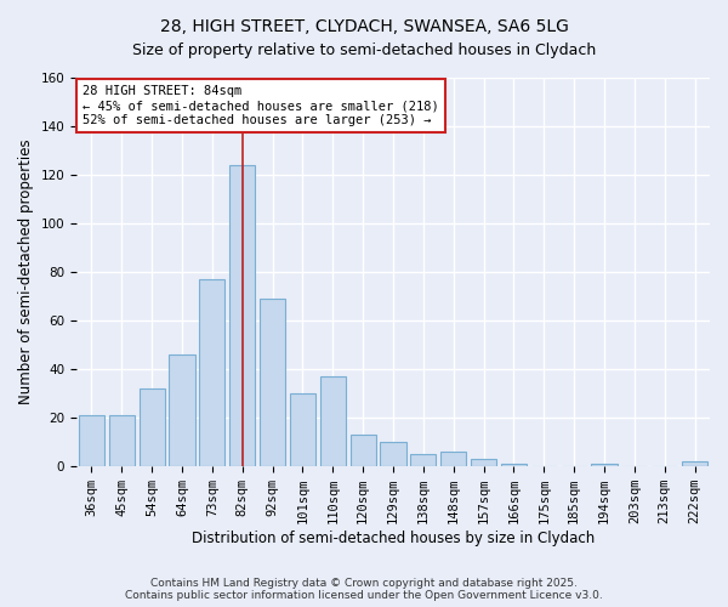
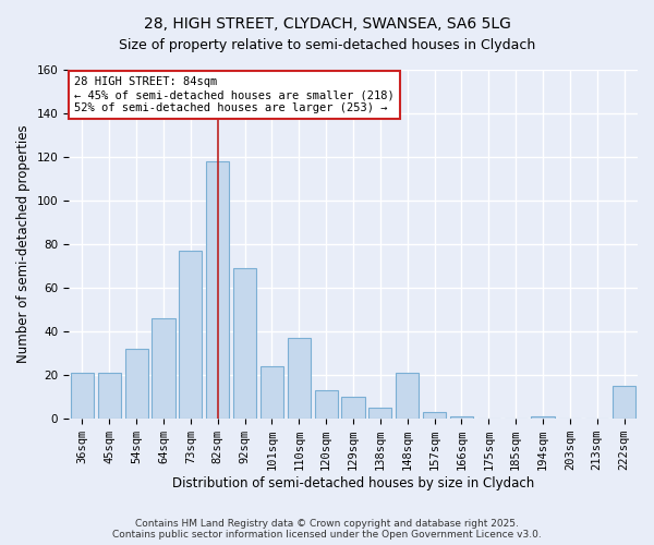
82sqm: 124 -> 118
101sqm: 30 -> 24
148sqm: 6 -> 21
222sqm: 2 -> 15
